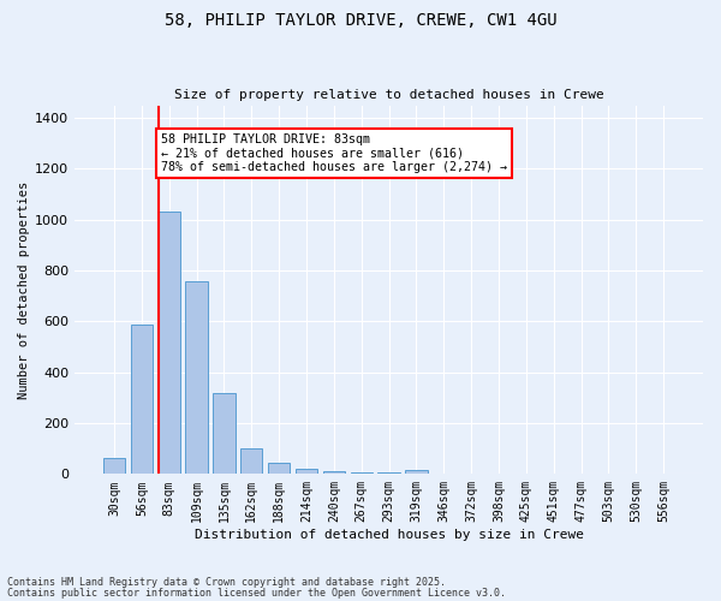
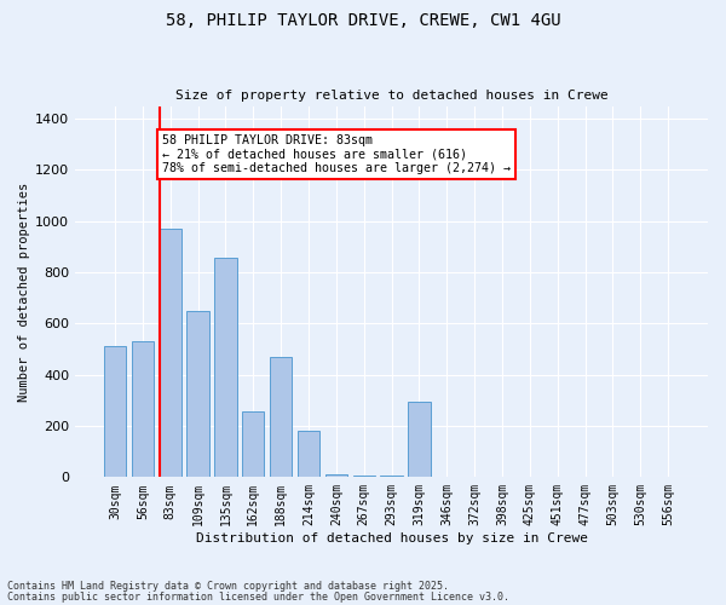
30sqm: 65 -> 510
56sqm: 590 -> 530
83sqm: 1030 -> 970
109sqm: 760 -> 650
135sqm: 320 -> 855
162sqm: 100 -> 255
188sqm: 45 -> 470
214sqm: 20 -> 180
319sqm: 15 -> 295
